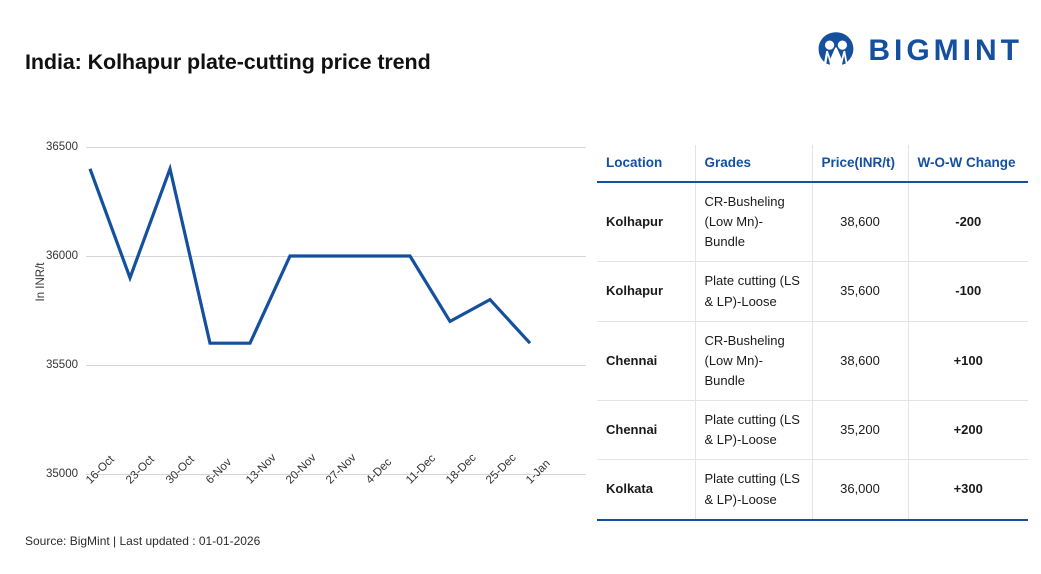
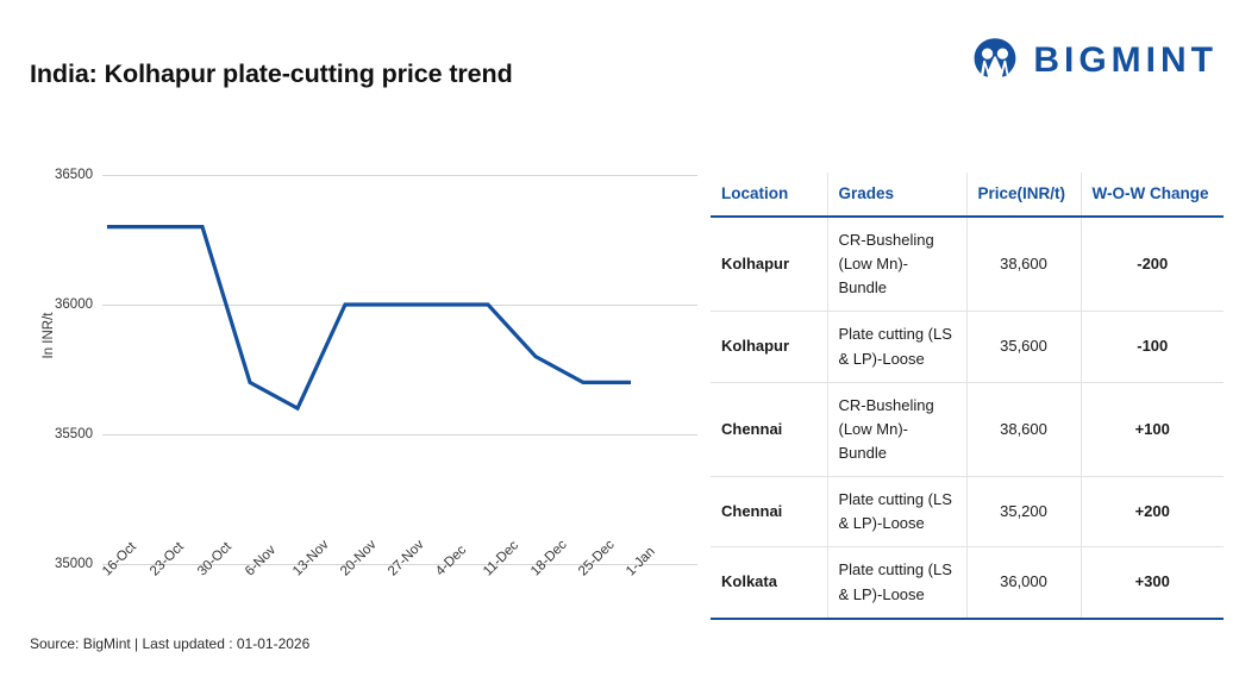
16-Oct: 36400 -> 36300
23-Oct: 35900 -> 36300
30-Oct: 36400 -> 36300
6-Nov: 35600 -> 35700
18-Dec: 35700 -> 35800
25-Dec: 35800 -> 35700
1-Jan: 35600 -> 35700
